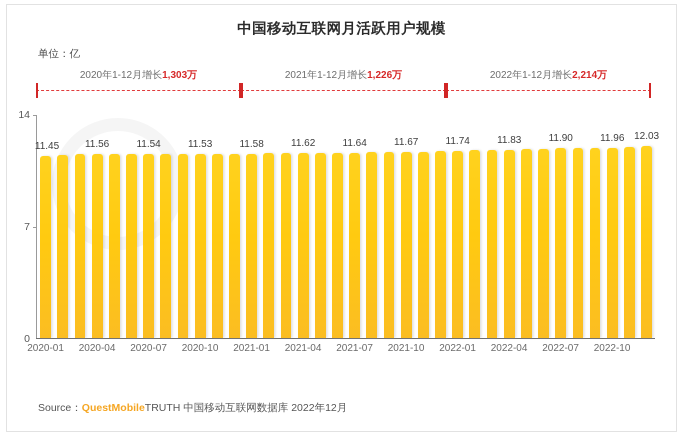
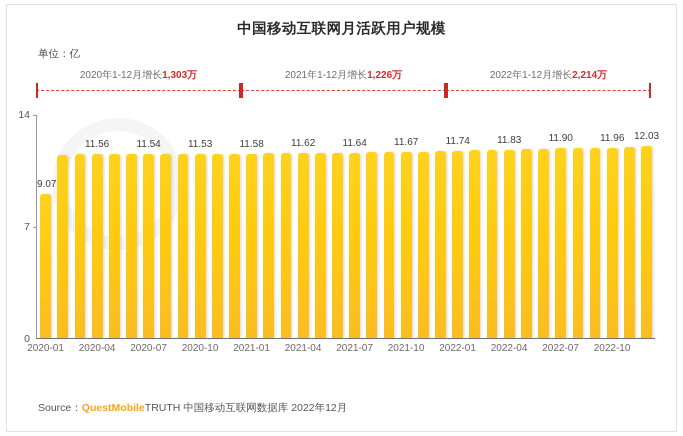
2020-01: 11.45 -> 9.07
